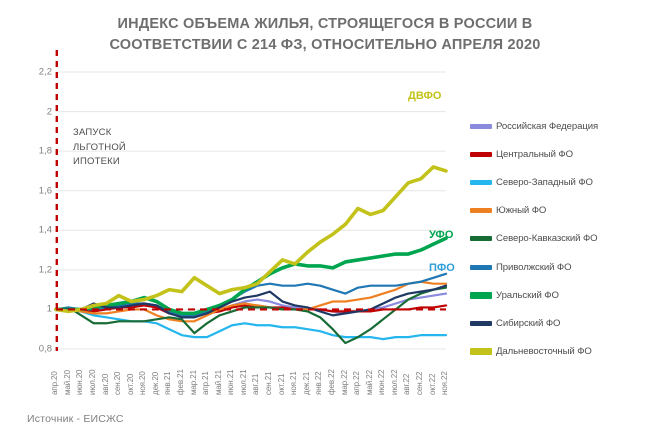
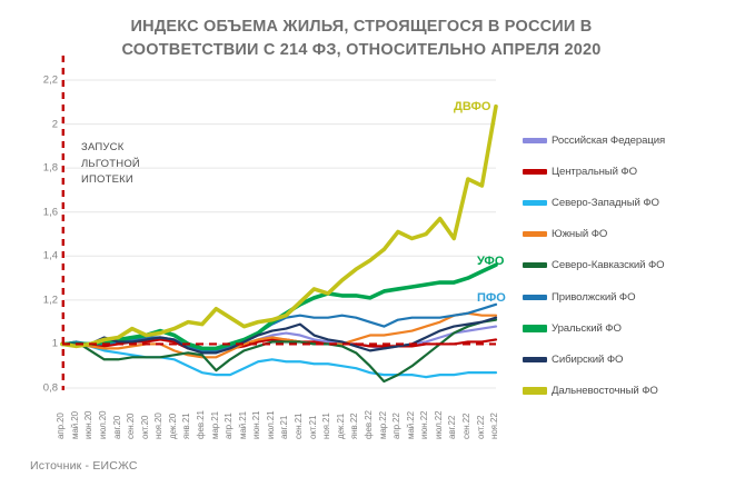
Дальневосточный ФО/авг.22: 1,64 -> 1,48
Дальневосточный ФО/сен.22: 1,66 -> 1,75
Дальневосточный ФО/ноя.22: 1,70 -> 2,08
